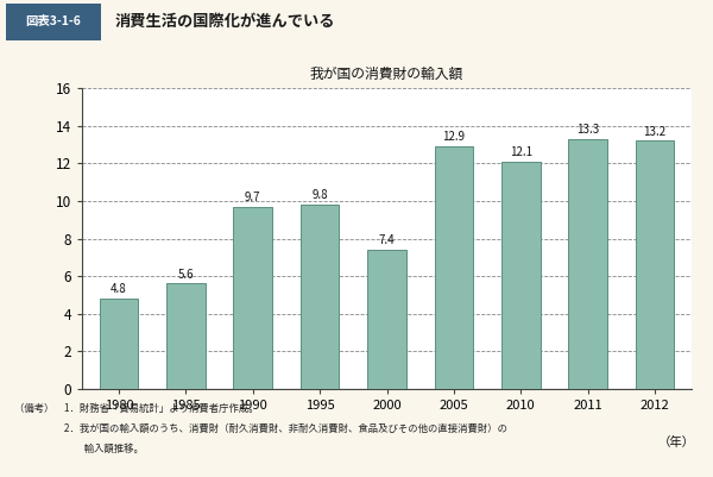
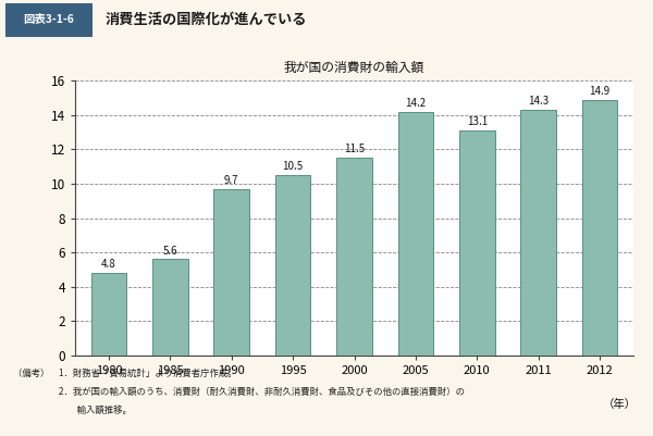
1995: 9.8 -> 10.5
2000: 7.4 -> 11.5
2005: 12.9 -> 14.2
2010: 12.1 -> 13.1
2011: 13.3 -> 14.3
2012: 13.2 -> 14.9
